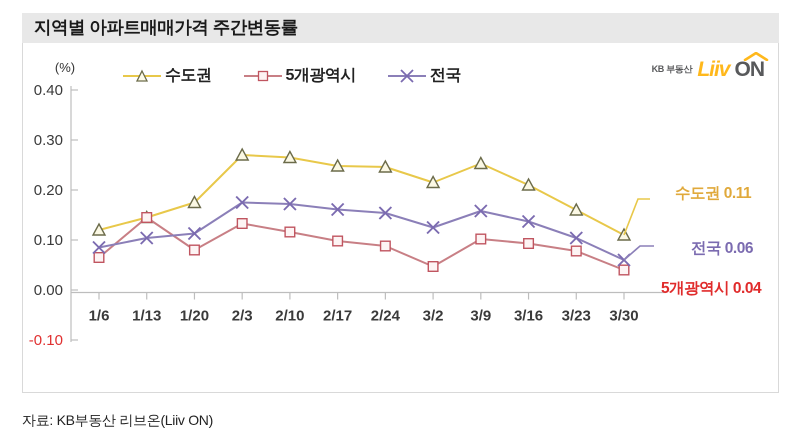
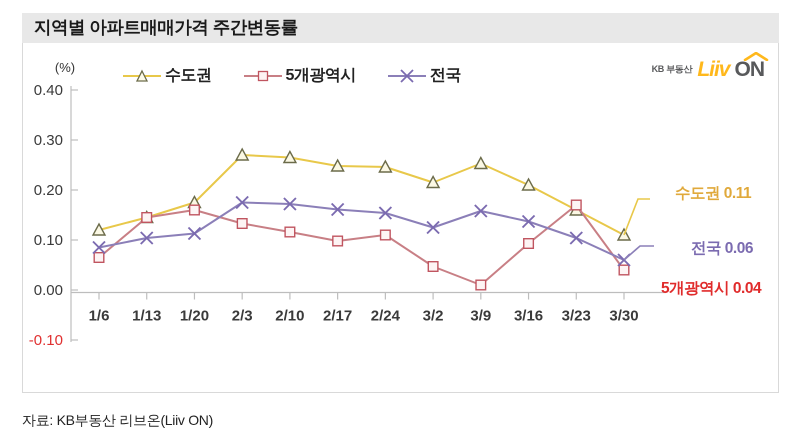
5개광역시/1/20: 0.08 -> 0.16
5개광역시/2/24: 0.09 -> 0.11
5개광역시/3/9: 0.10 -> 0.01
5개광역시/3/23: 0.08 -> 0.17
